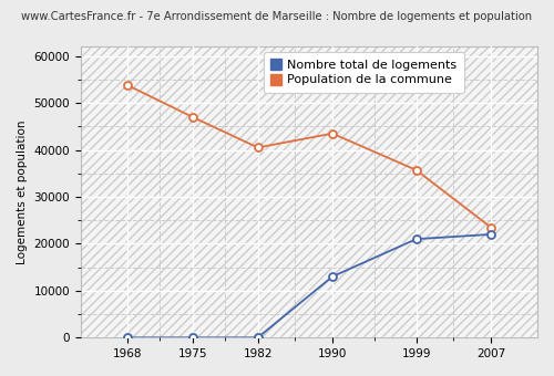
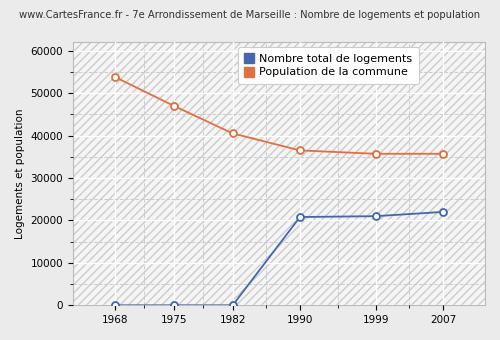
Nombre total de logements/1990: 13000 -> 20800
Population de la commune/1990: 43500 -> 36500
Population de la commune/2007: 23500 -> 35700
